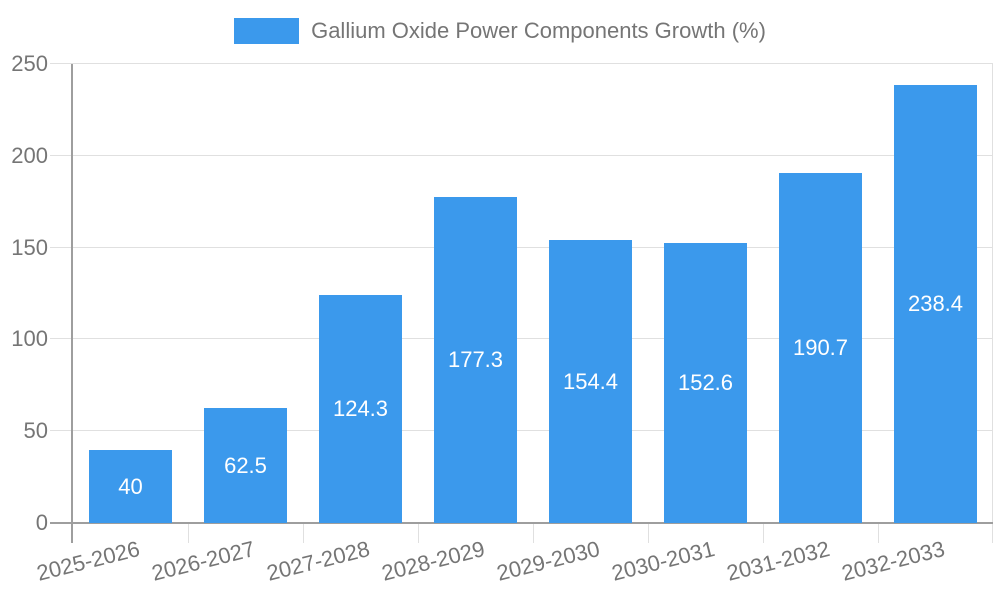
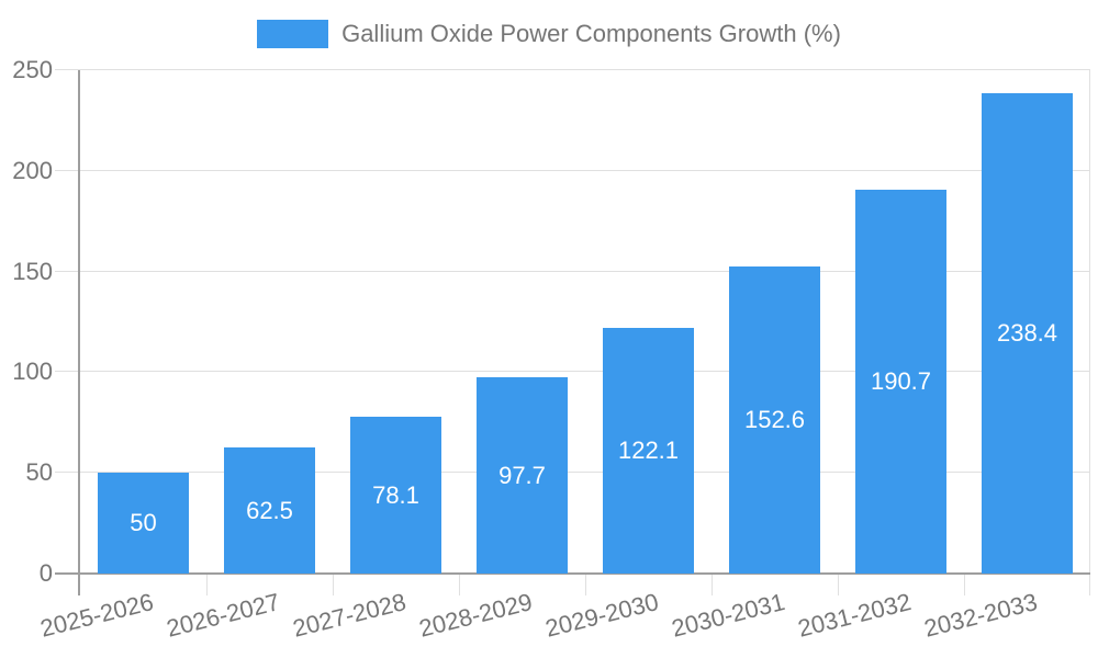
2025-2026: 40 -> 50
2027-2028: 124.3 -> 78.1
2028-2029: 177.3 -> 97.7
2029-2030: 154.4 -> 122.1
